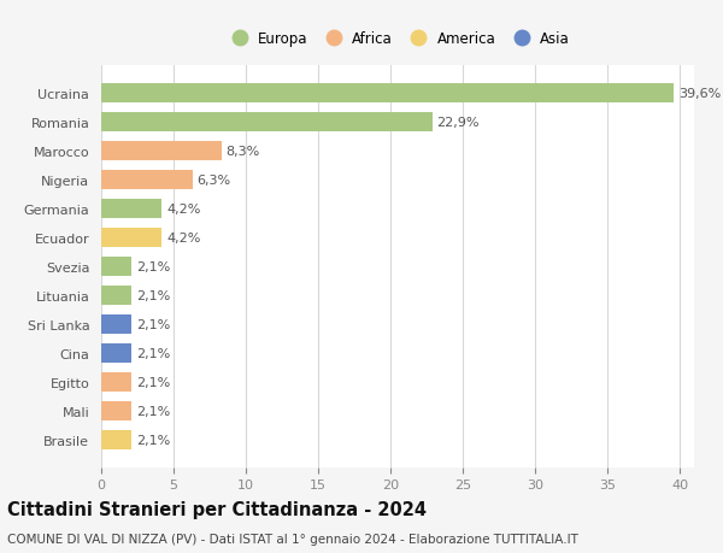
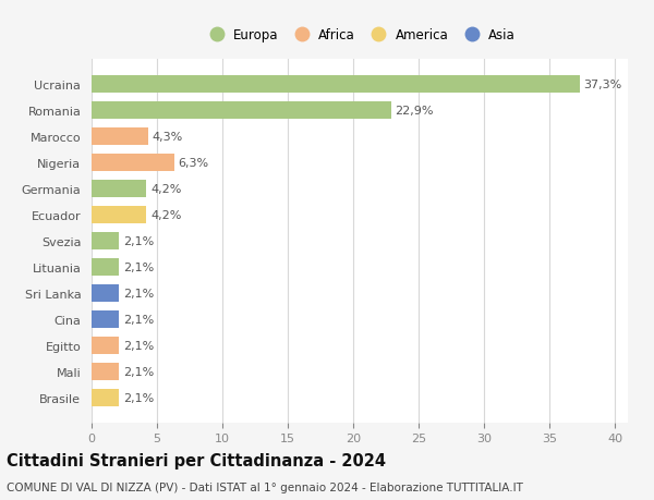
Ucraina: 39,6% -> 37,3%
Marocco: 8,3% -> 4,3%
